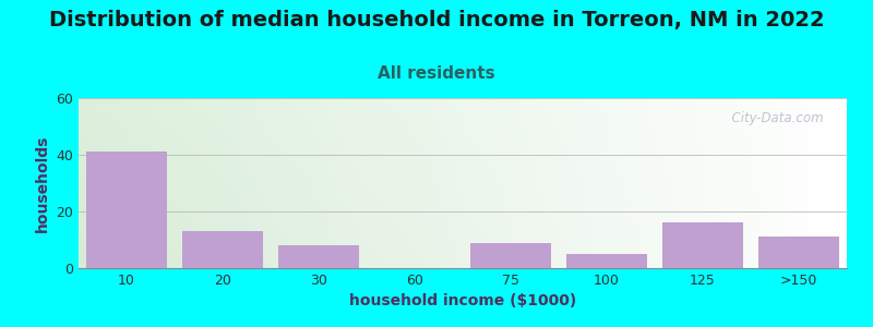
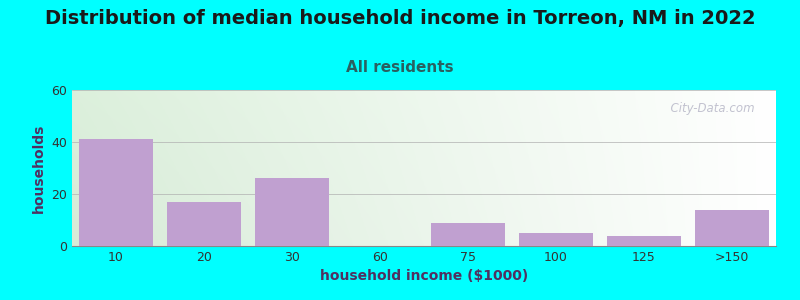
20: 13 -> 17
30: 8 -> 26
125: 16 -> 4
>150: 11 -> 14
